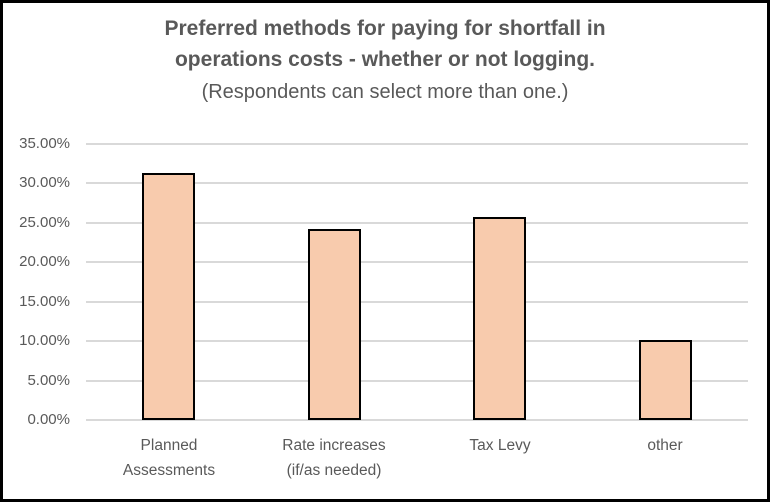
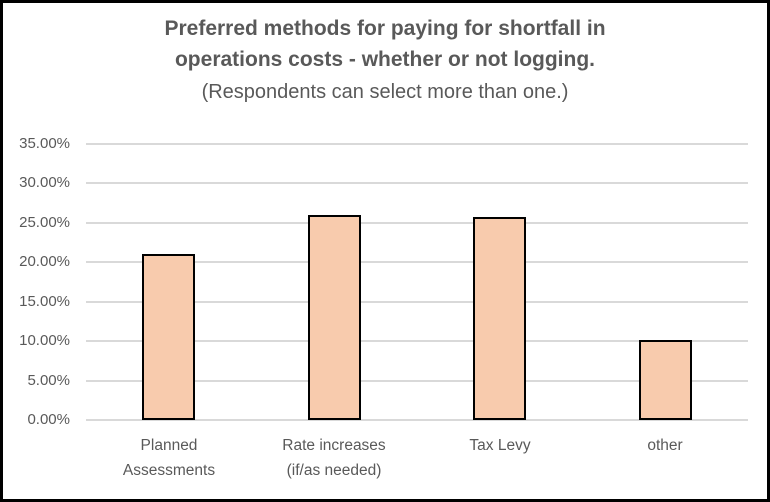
Planned Assessments: 31% -> 21%
Rate increases (if/as needed): 24% -> 26%
